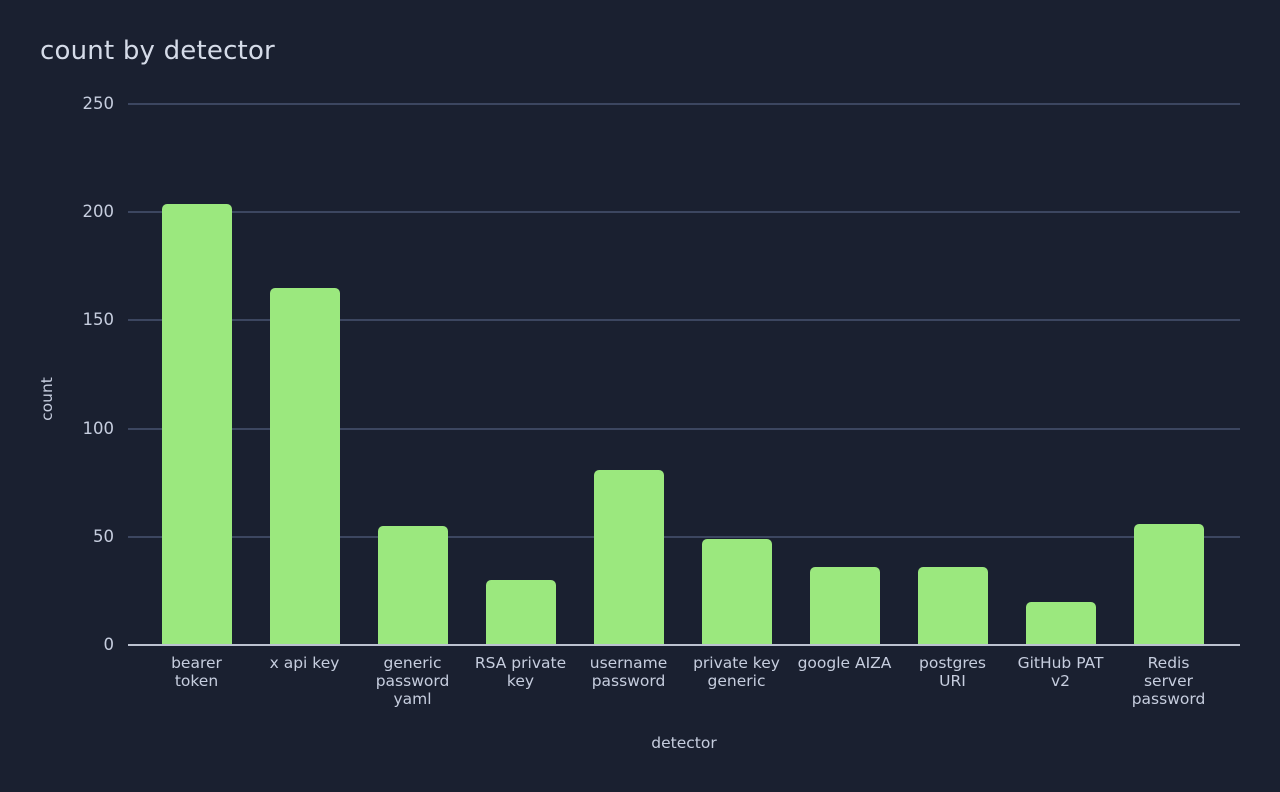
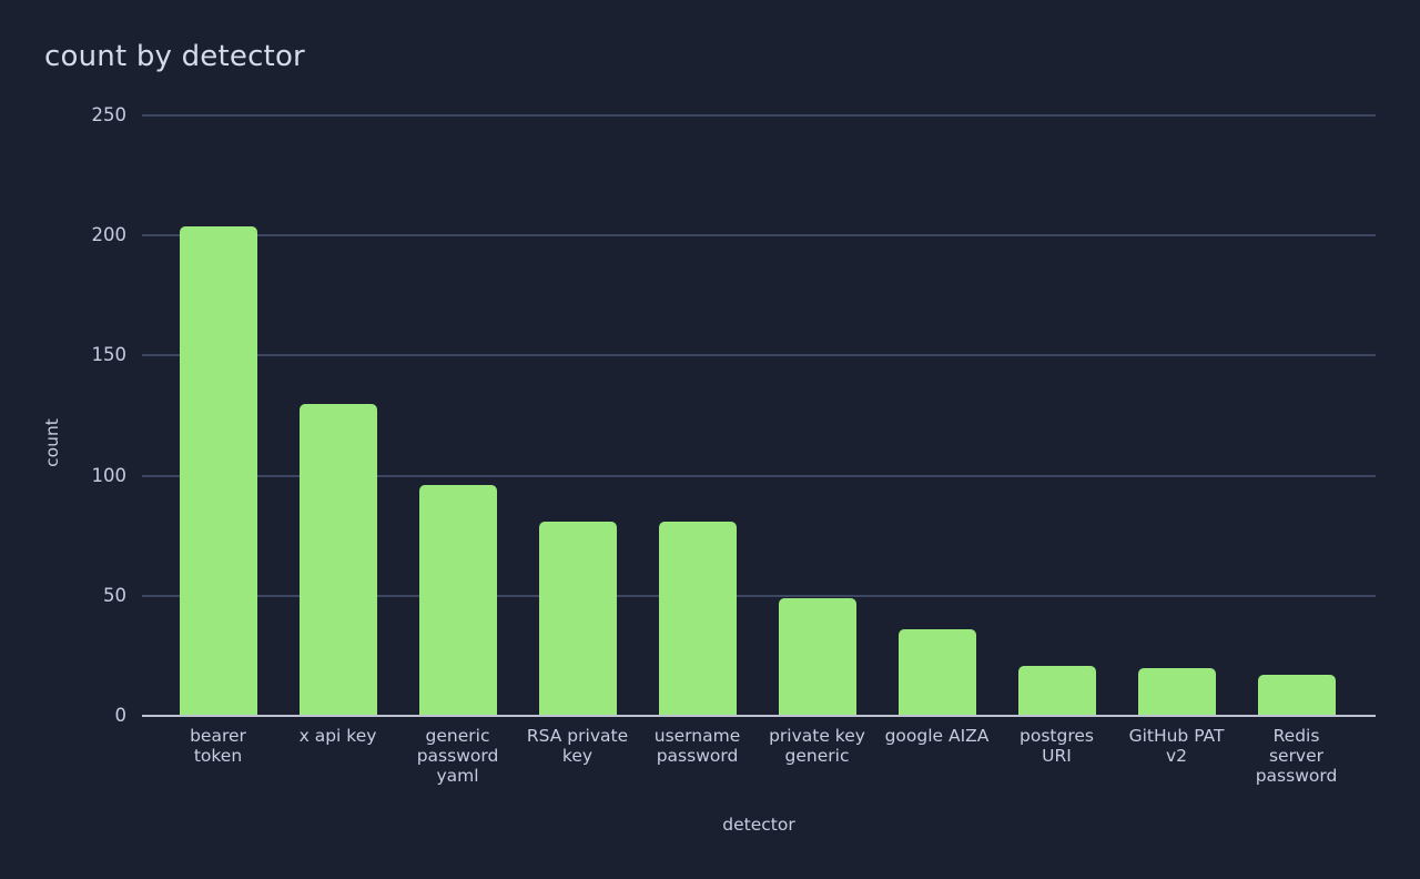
x api key: 165 -> 130
generic password yaml: 55 -> 96
RSA private key: 30 -> 81
postgres URI: 36 -> 21
Redis server password: 56 -> 17
